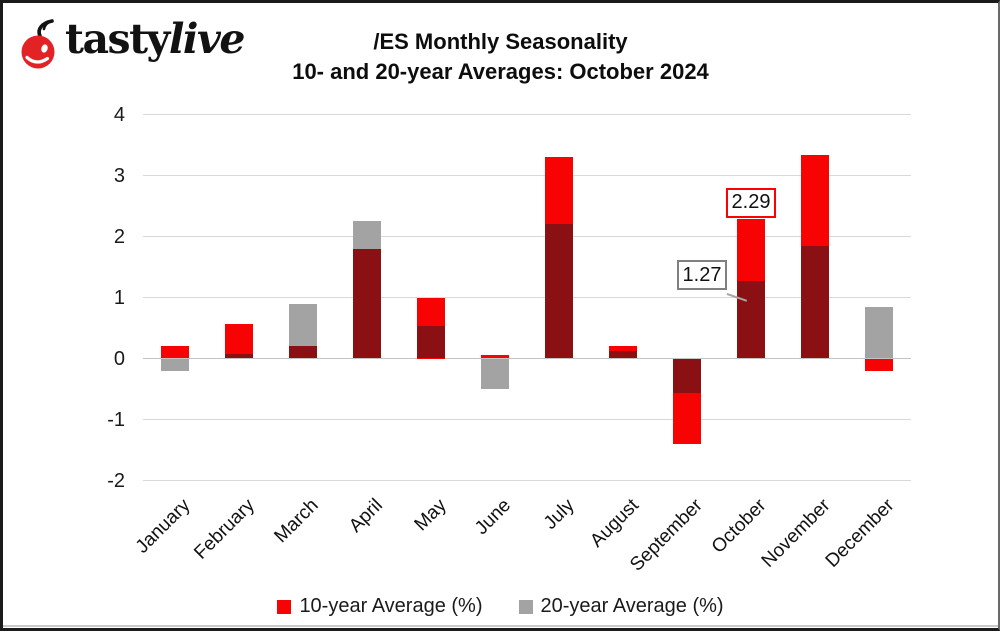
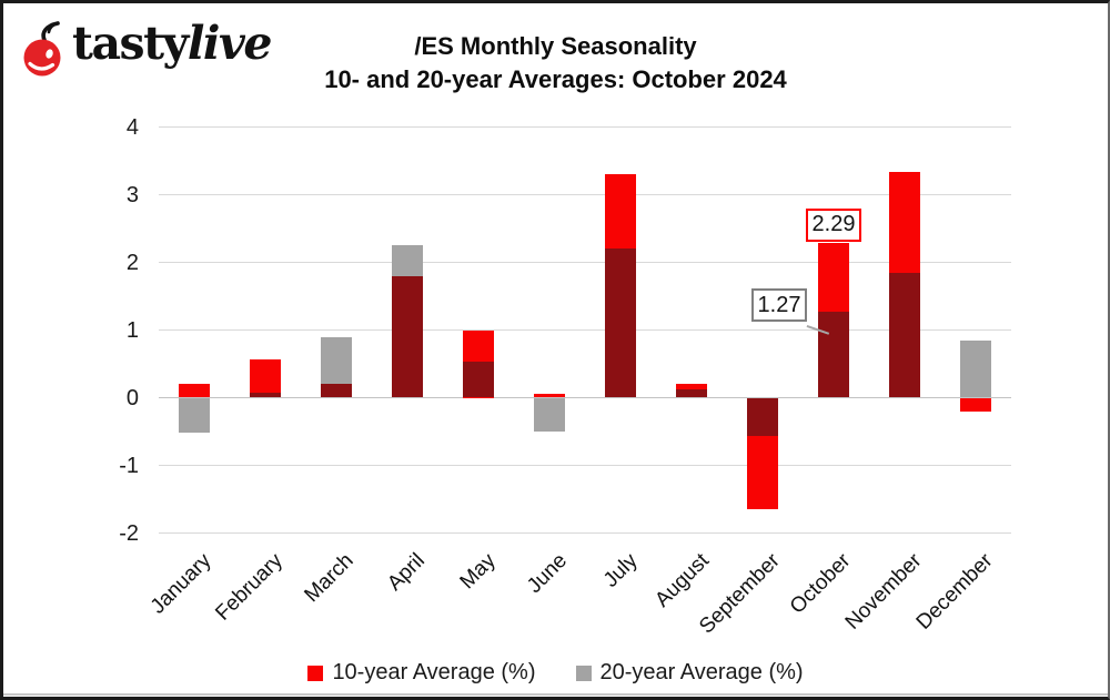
20-year Average (%)/January: -0.2 -> -0.5
10-year Average (%)/September: -1.4 -> -1.6
